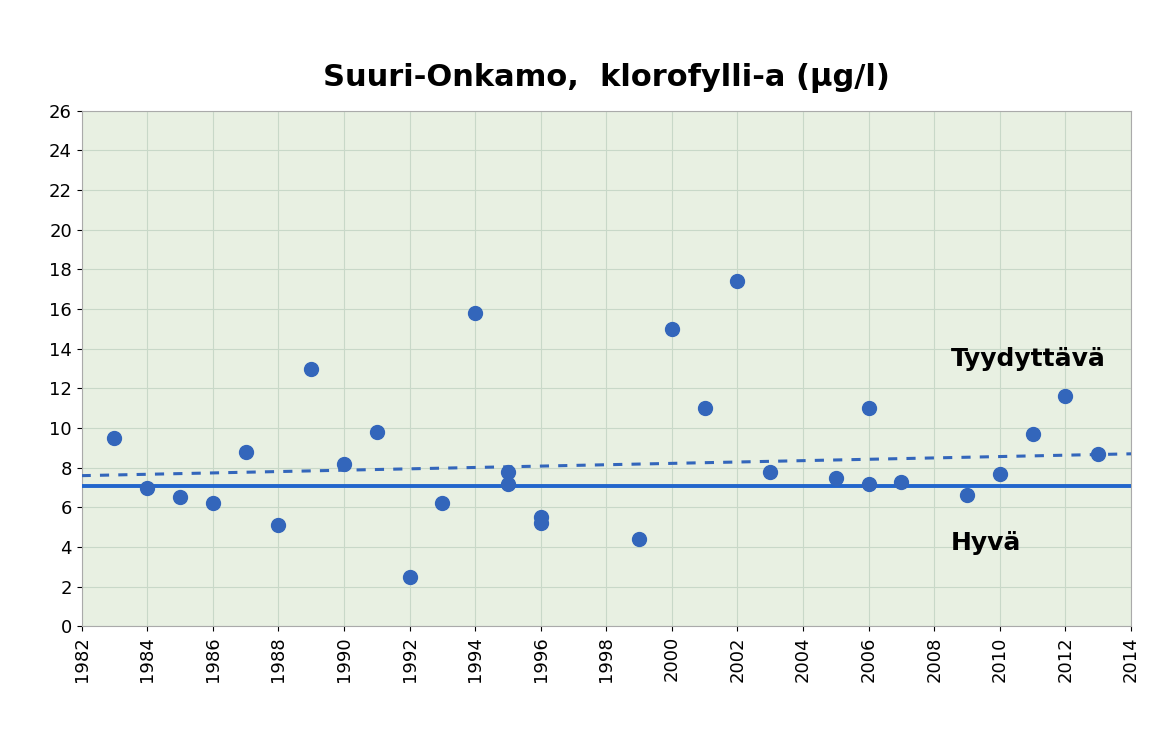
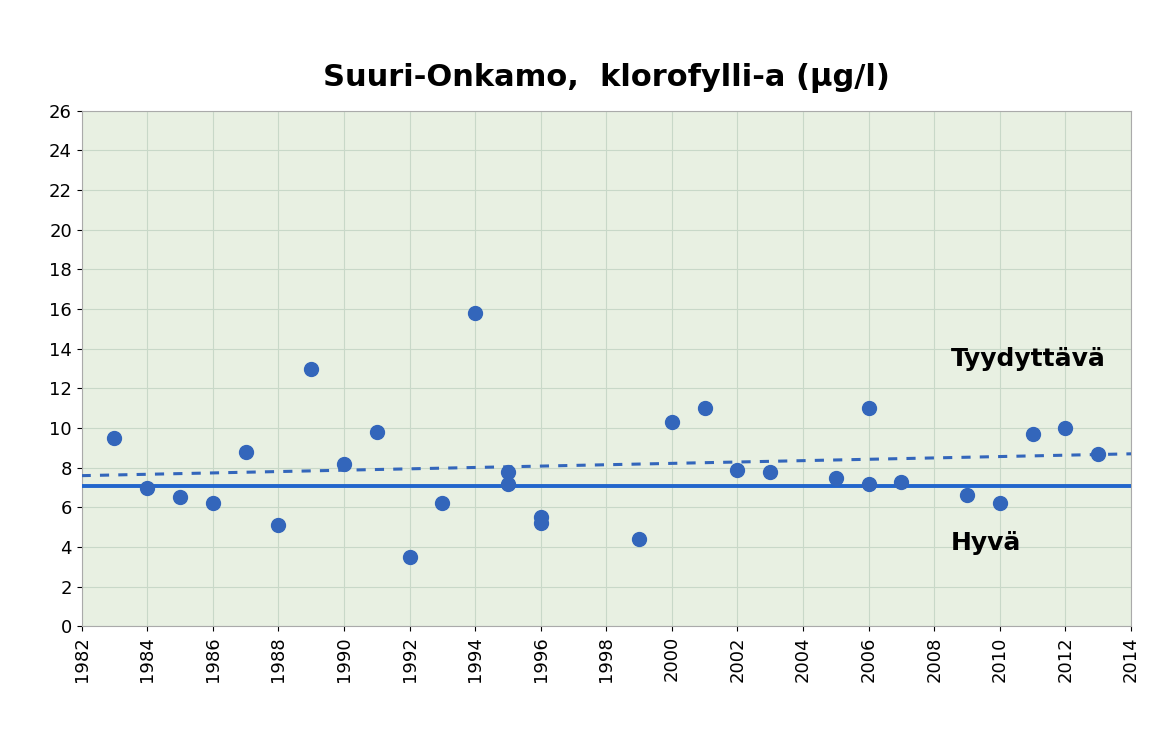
1992: 2.5 -> 3.5
2000: 15.0 -> 10.3
2002: 17.4 -> 7.9
2010: 7.7 -> 6.2
2012: 11.6 -> 10.0
